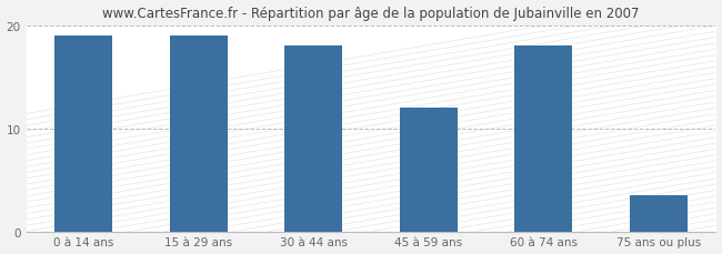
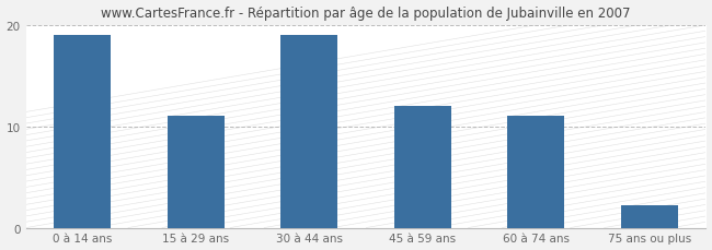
15 à 29 ans: 19.0 -> 11.0
30 à 44 ans: 18.0 -> 19.0
60 à 74 ans: 18.0 -> 11.0
75 ans ou plus: 3.5 -> 2.2
